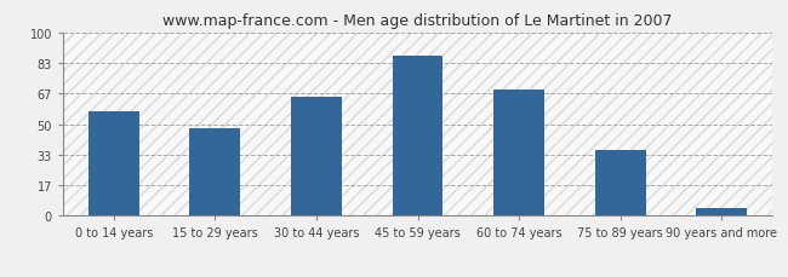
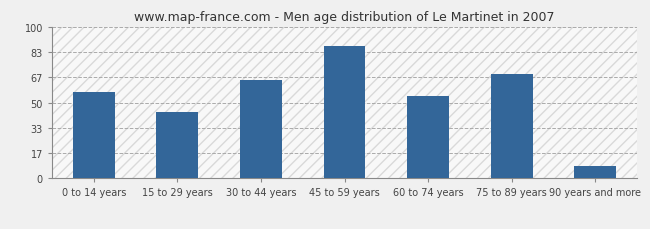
15 to 29 years: 48 -> 44
60 to 74 years: 69 -> 54
75 to 89 years: 36 -> 69
90 years and more: 4 -> 8
